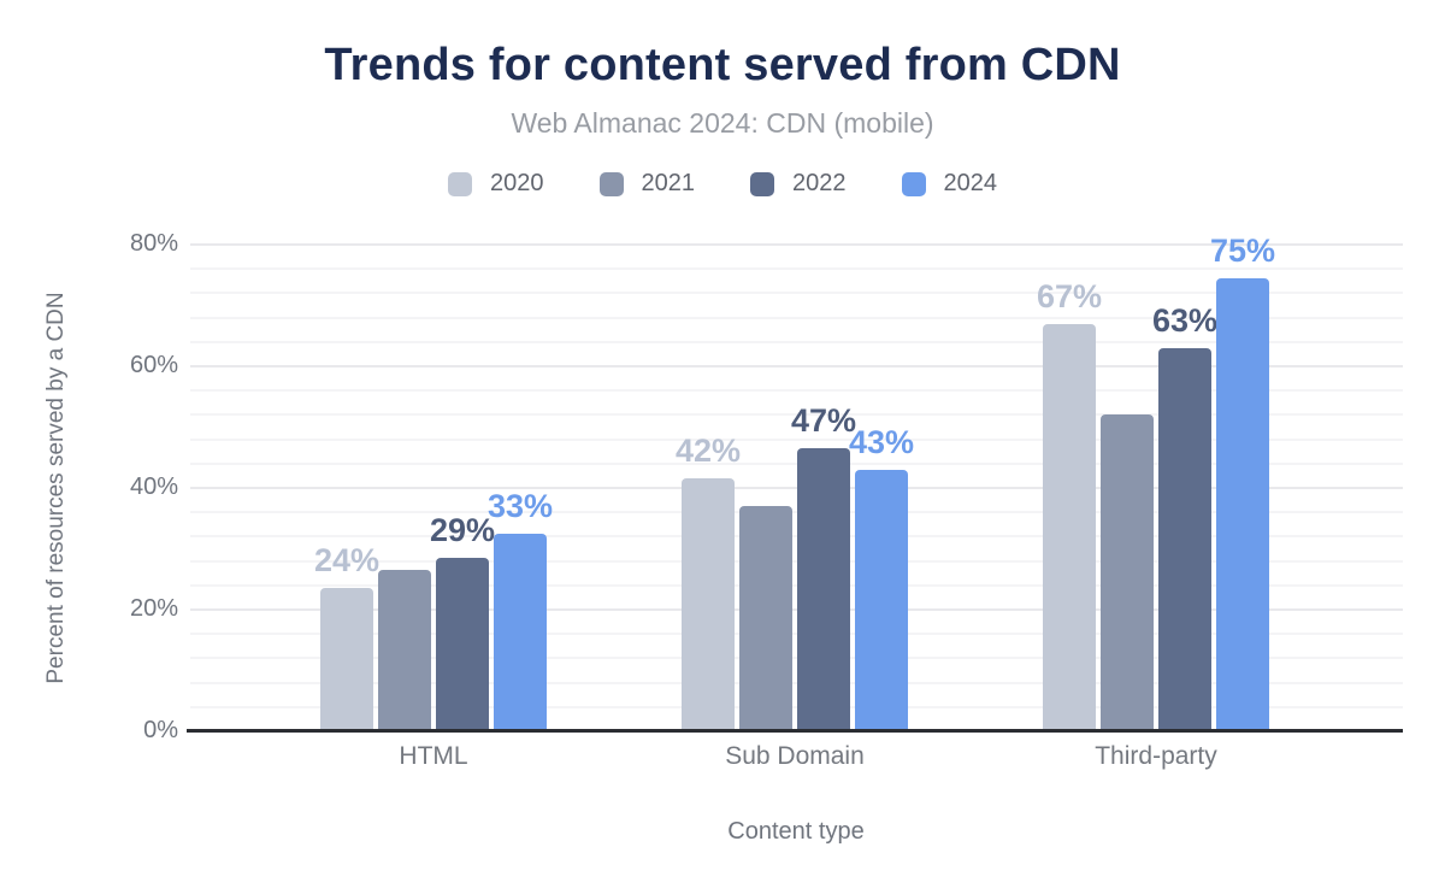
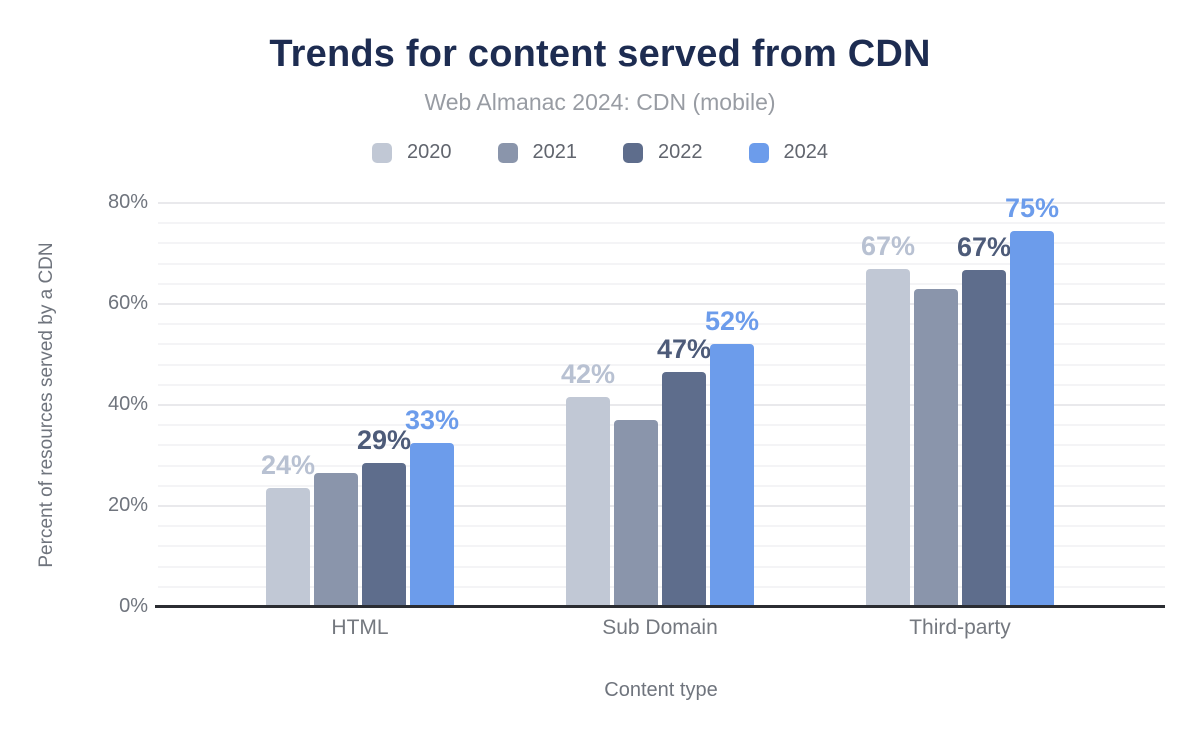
2024/Sub Domain: 43% -> 52%
2021/Third-party: 52% -> 63%
2022/Third-party: 63% -> 67%
